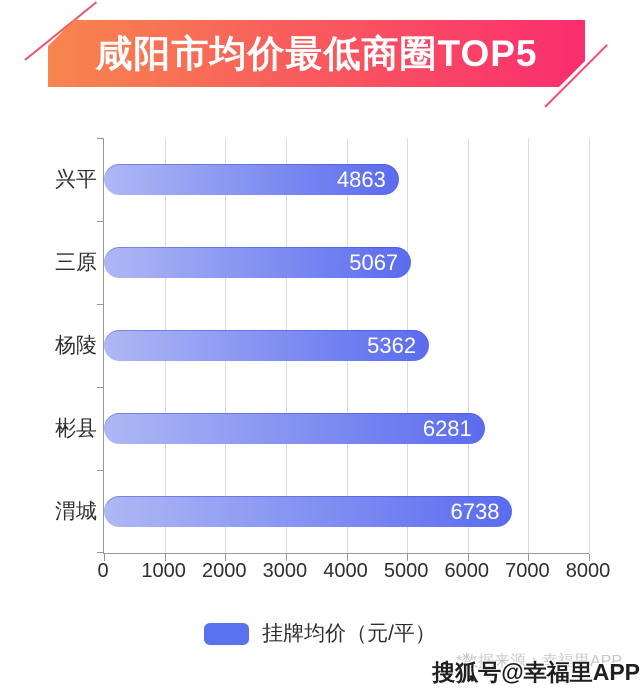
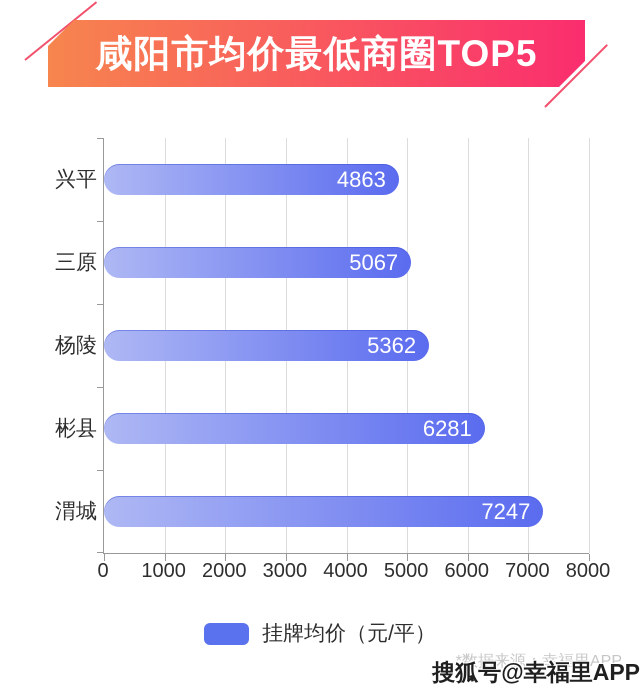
渭城: 6738 -> 7247
